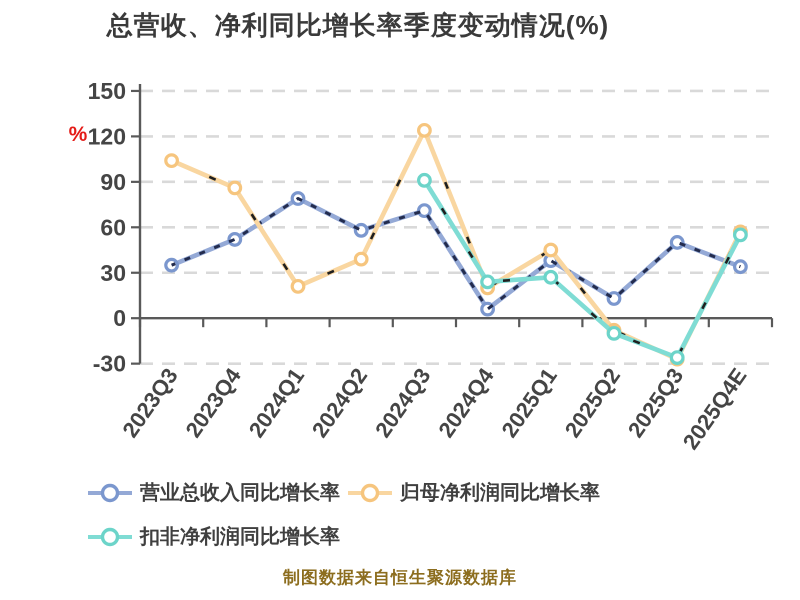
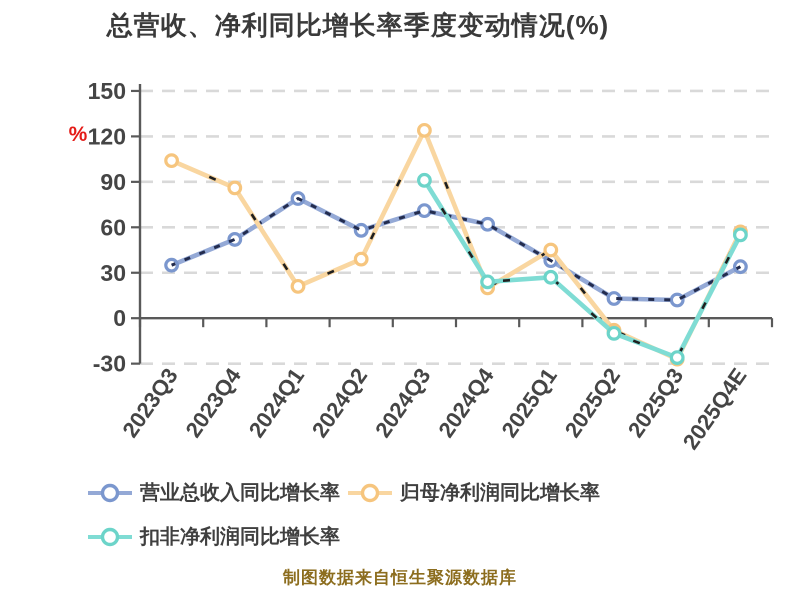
营业总收入同比增长率/2024Q4: 6 -> 62
营业总收入同比增长率/2025Q3: 50 -> 12
